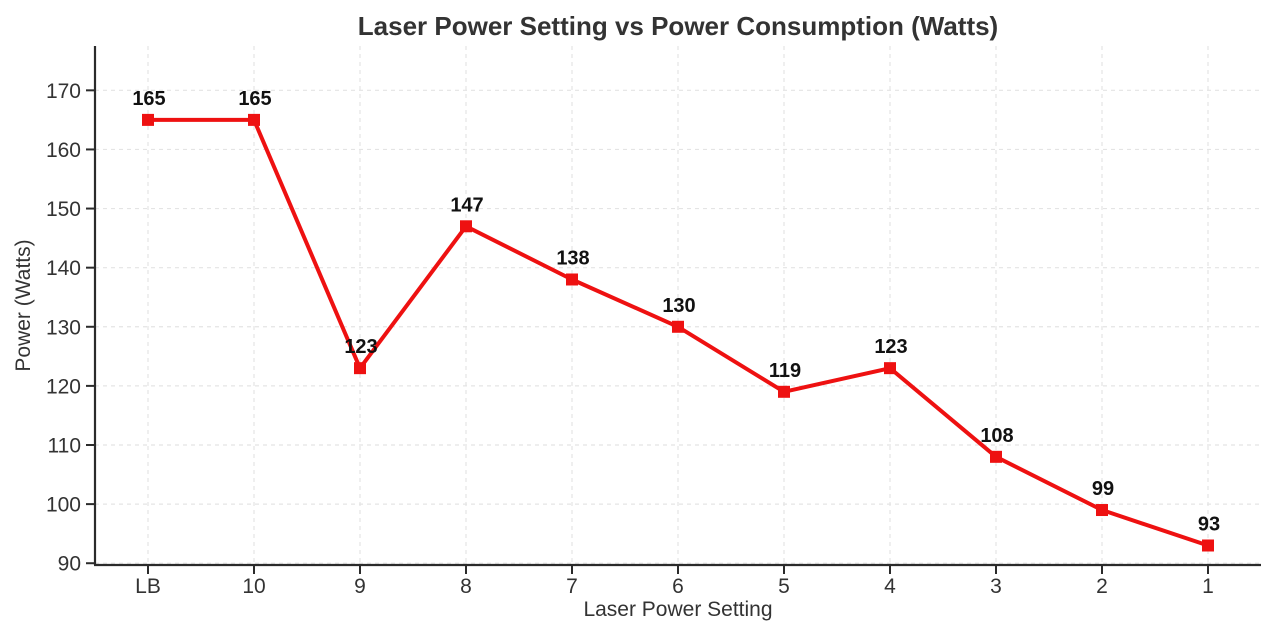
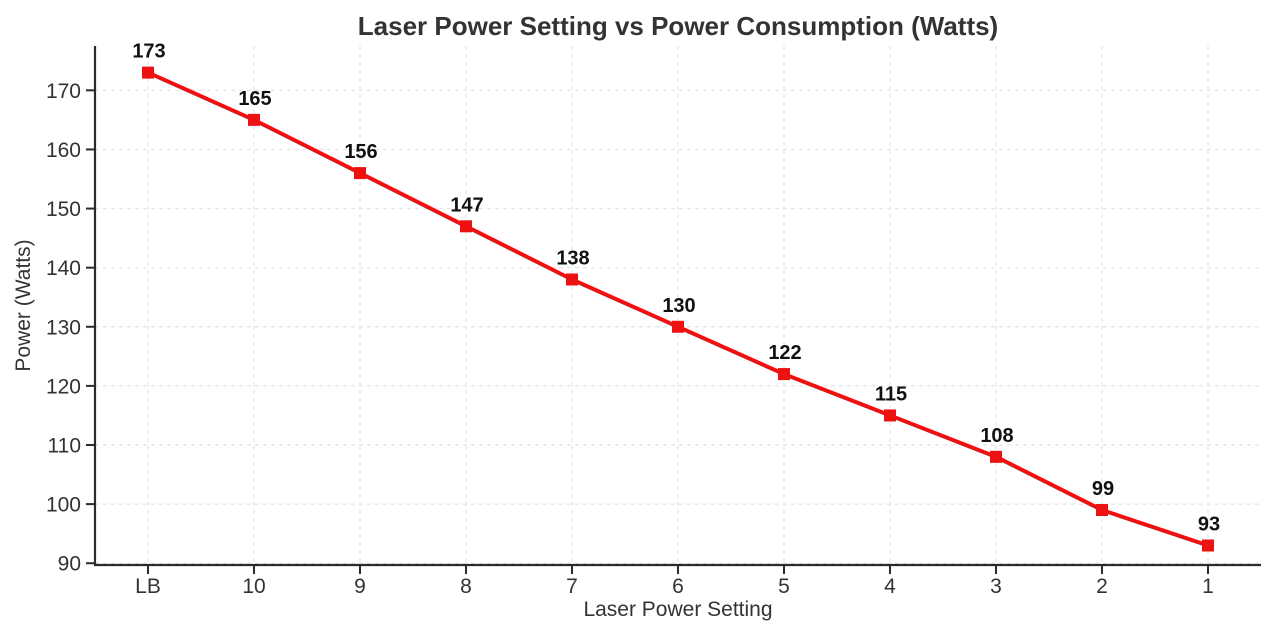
LB: 165 -> 173
9: 123 -> 156
5: 119 -> 122
4: 123 -> 115
